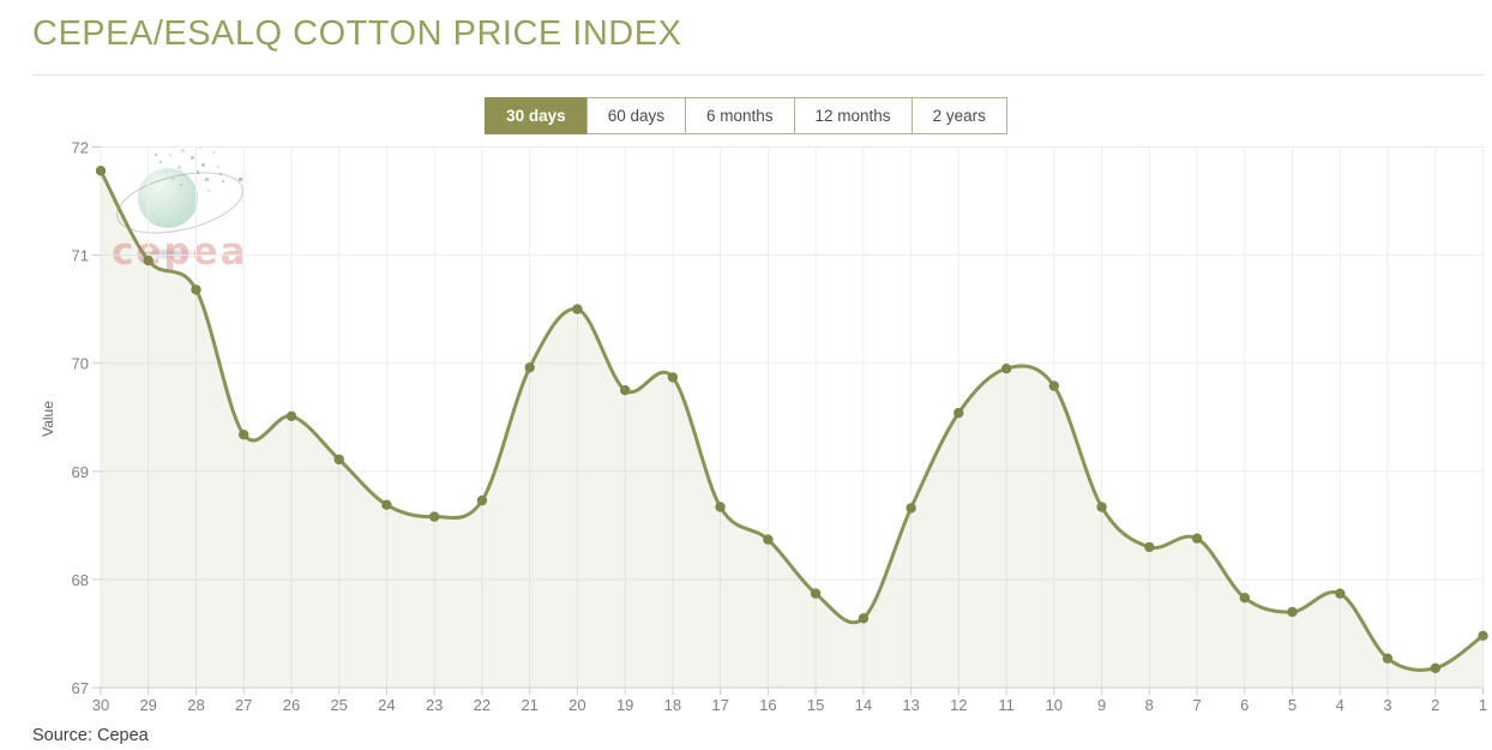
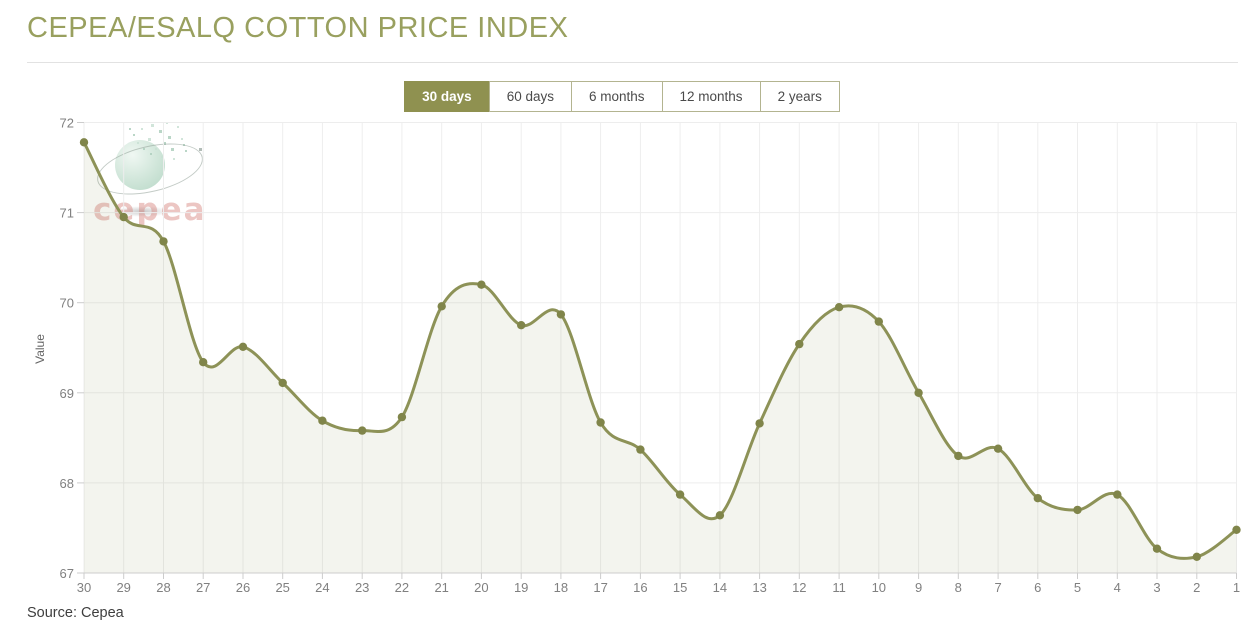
20: 70.5 -> 70.2
9: 68.7 -> 69.0
